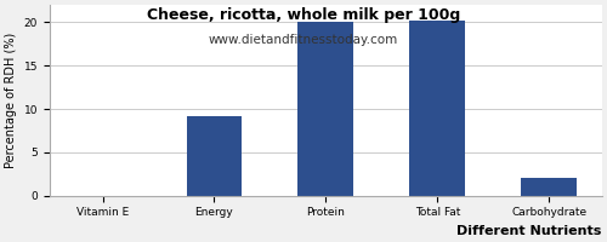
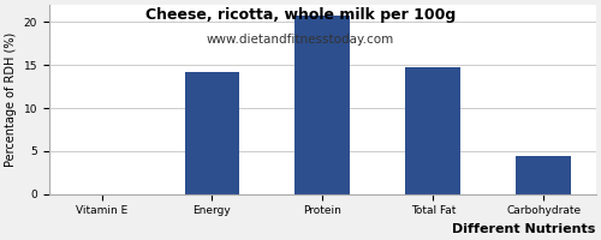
Energy: 9.2 -> 14.2
Protein: 20.0 -> 20.8
Total Fat: 20.2 -> 14.8
Carbohydrate: 2.1 -> 4.4
